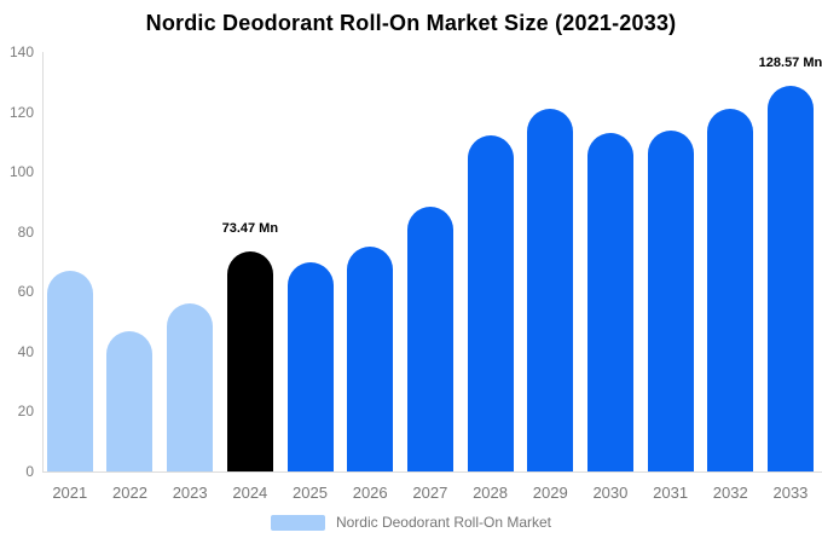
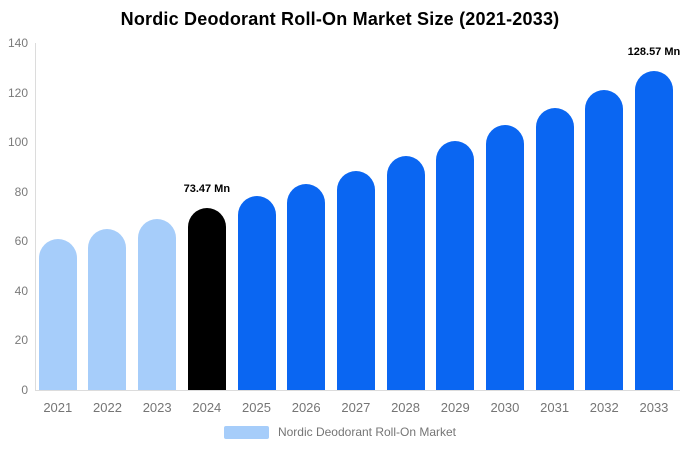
2021: 67 -> 61
2022: 47 -> 65
2023: 56 -> 69
2025: 70 -> 78
2026: 75 -> 83
2028: 112 -> 94
2029: 121 -> 100
2030: 113 -> 107
